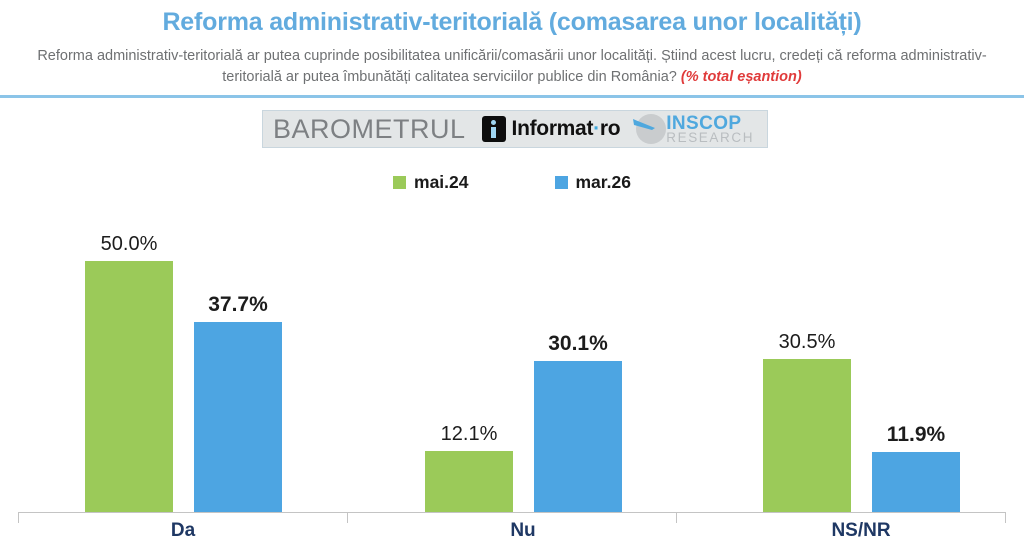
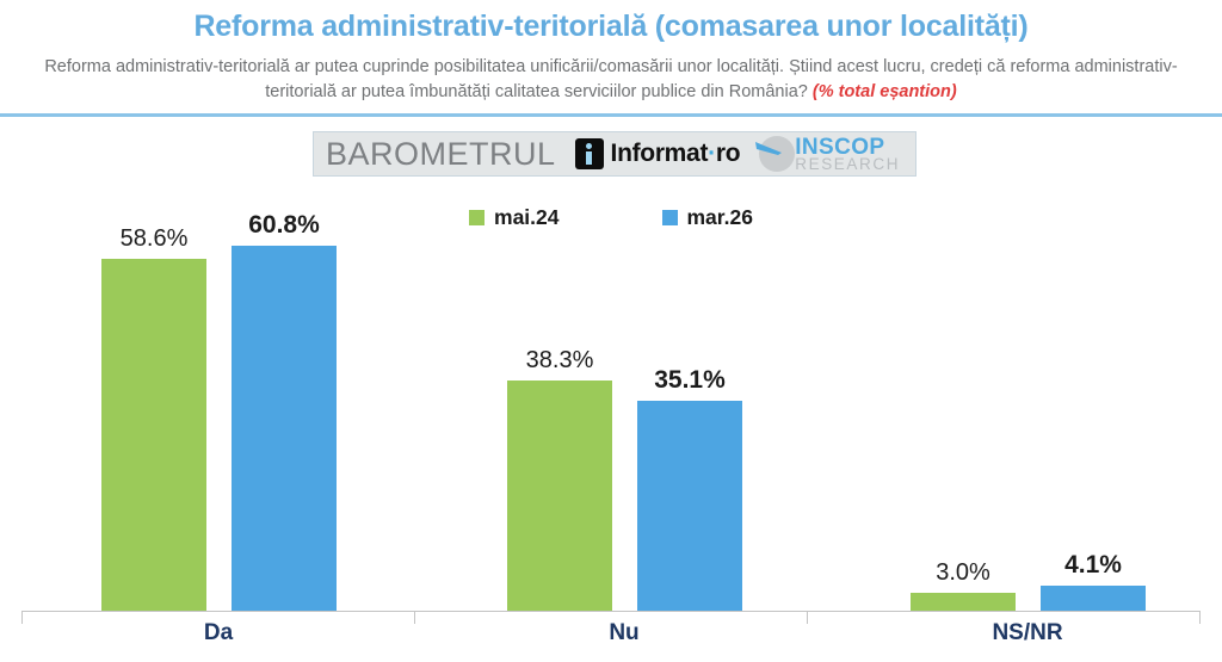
mai.24/Da: 50.0% -> 58.6%
mar.26/Da: 37.7% -> 60.8%
mai.24/Nu: 12.1% -> 38.3%
mar.26/Nu: 30.1% -> 35.1%
mai.24/NS/NR: 30.5% -> 3.0%
mar.26/NS/NR: 11.9% -> 4.1%
